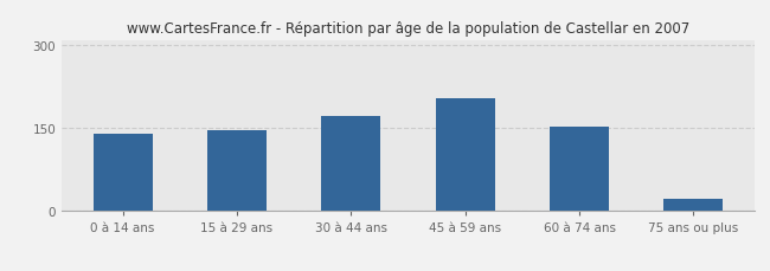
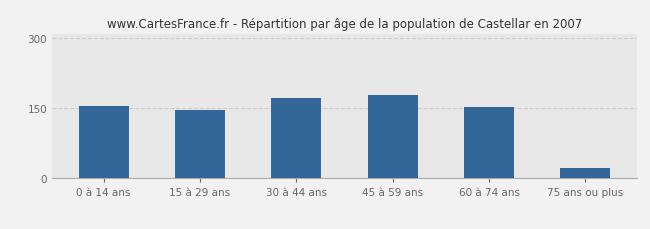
0 à 14 ans: 140 -> 155
45 à 59 ans: 205 -> 178
